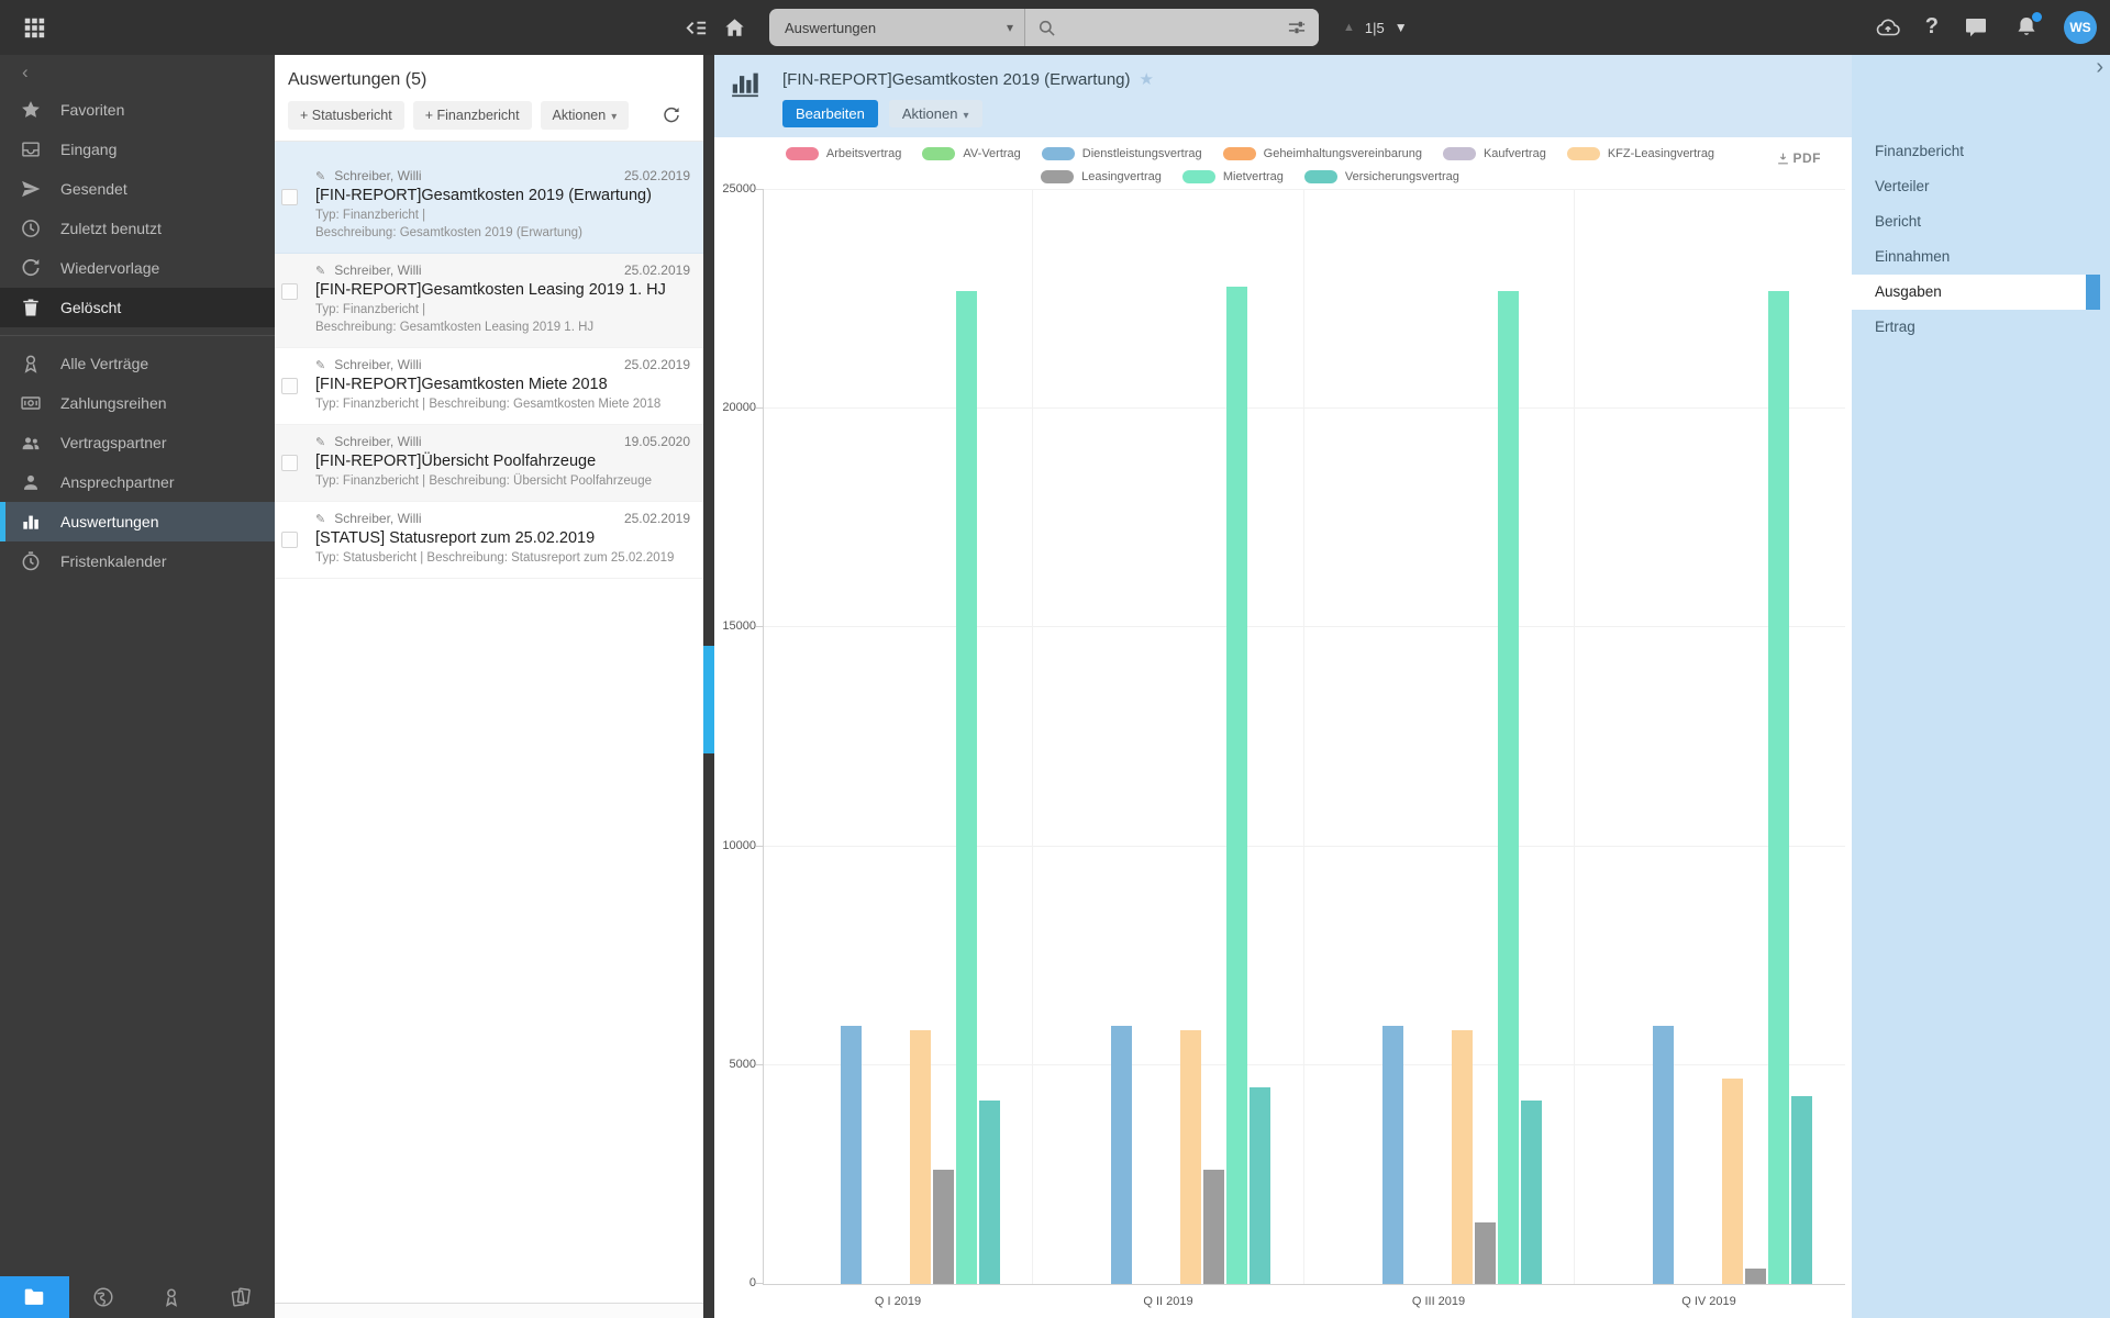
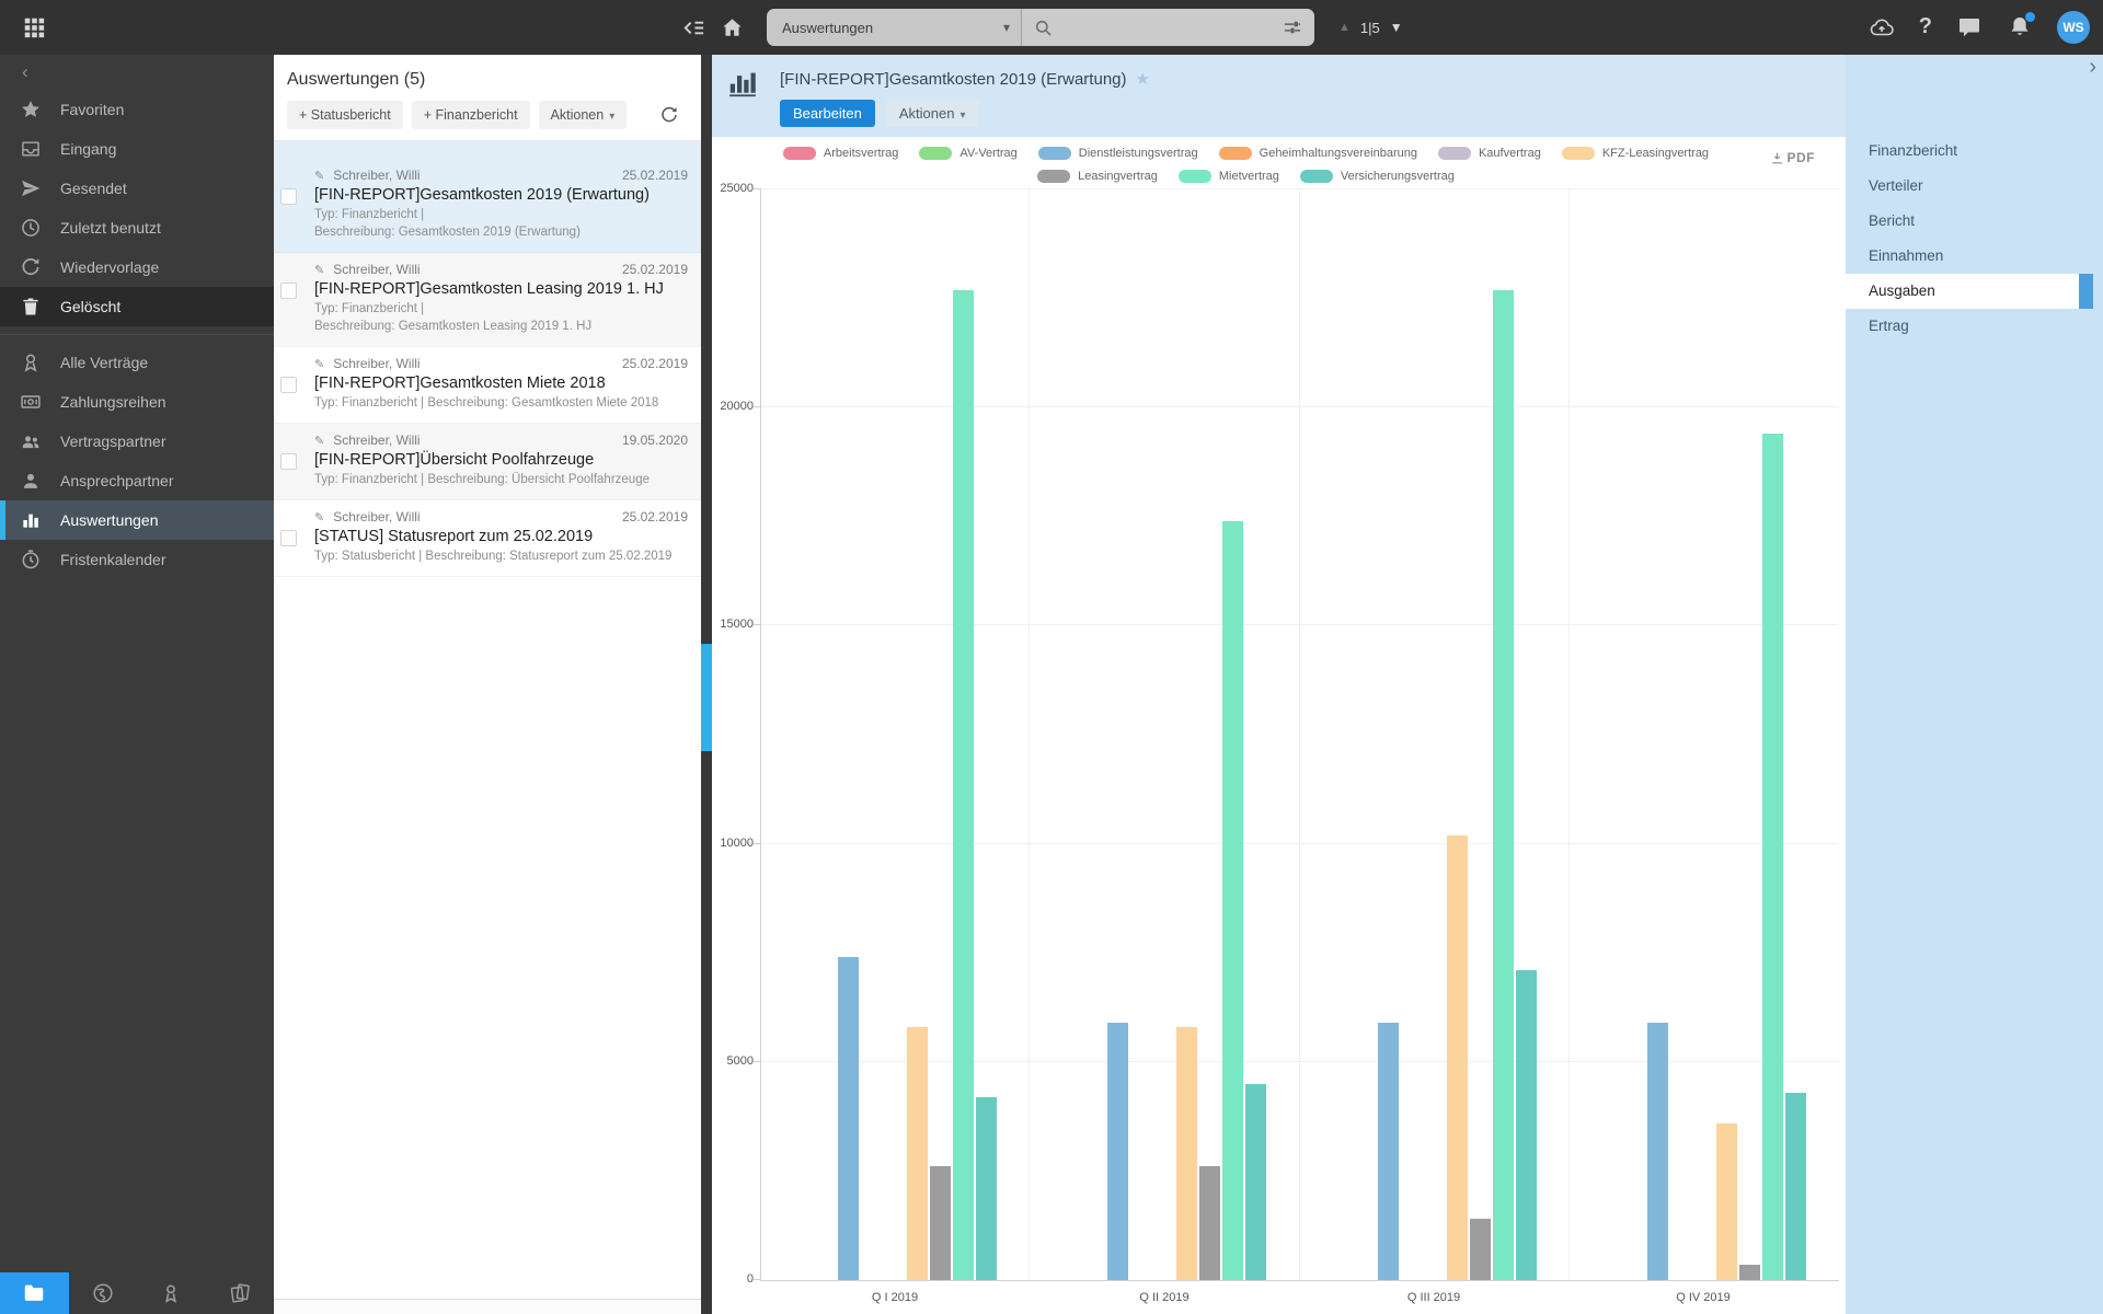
Dienstleistungsvertrag/Q I 2019: 5900 -> 7400
Mietvertrag/Q II 2019: 22800 -> 17400
KFZ-Leasingvertrag/Q III 2019: 5800 -> 10200
Versicherungsvertrag/Q III 2019: 4200 -> 7100
KFZ-Leasingvertrag/Q IV 2019: 4700 -> 3600
Mietvertrag/Q IV 2019: 22700 -> 19400
